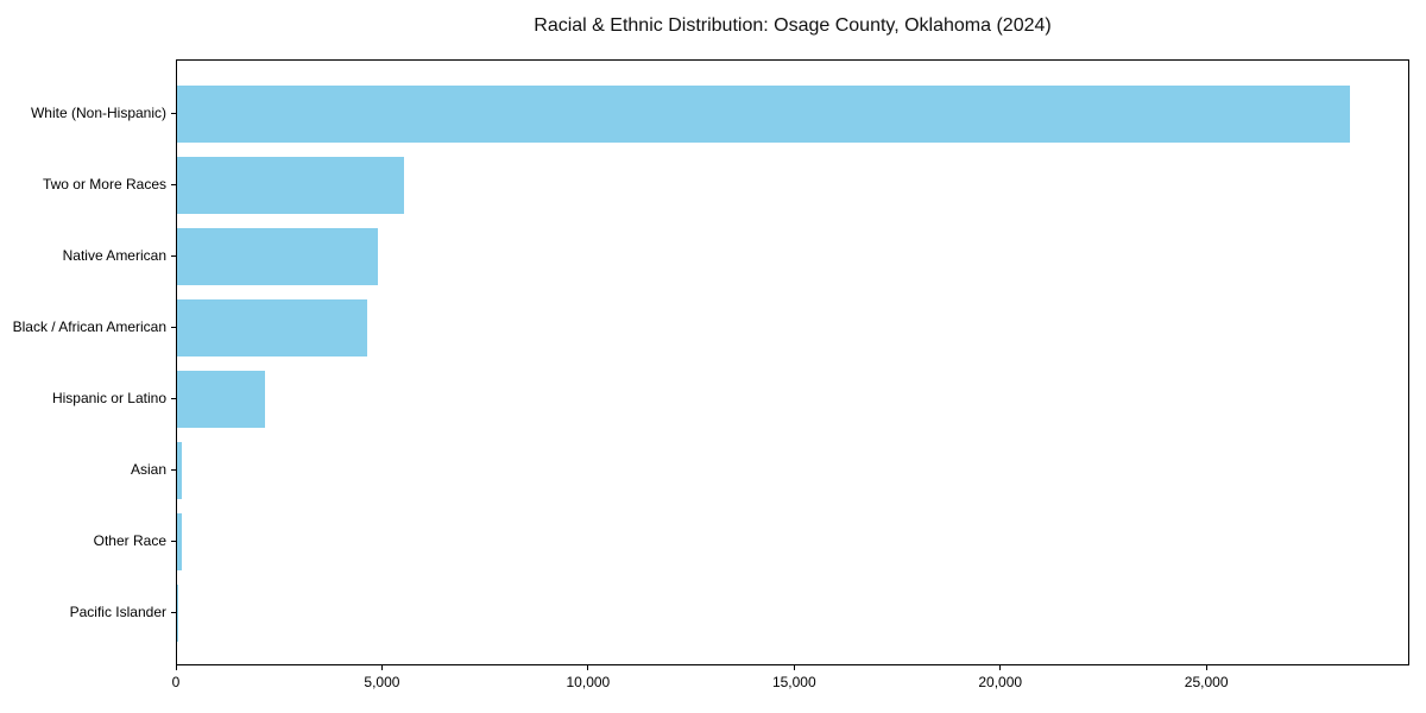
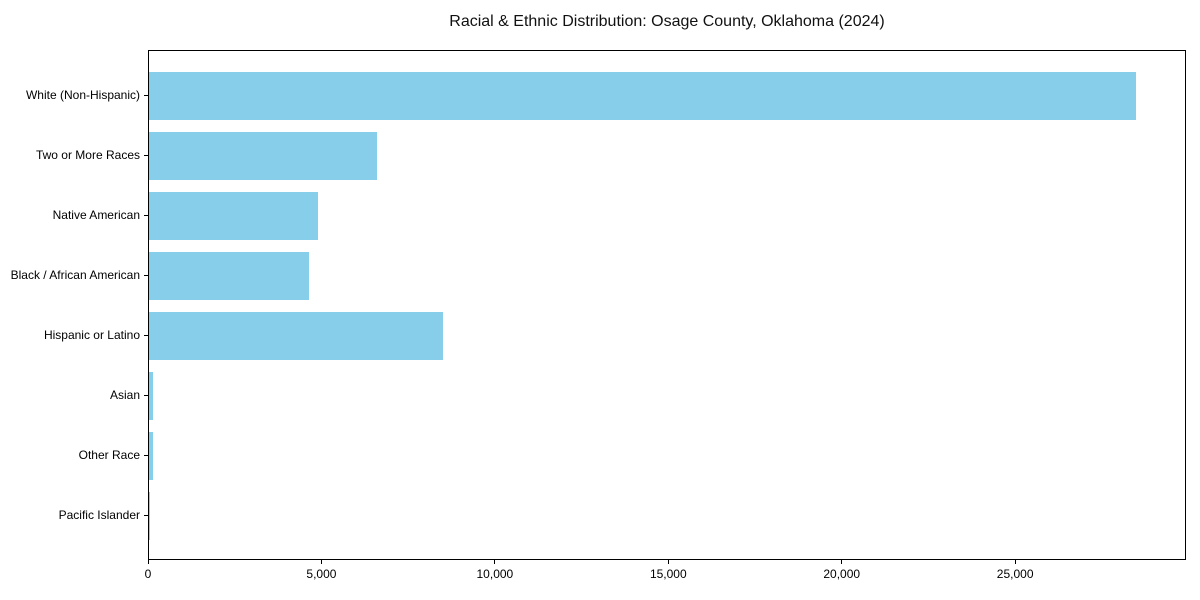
Two or More Races: 5500 -> 6600
Hispanic or Latino: 2200 -> 8500
